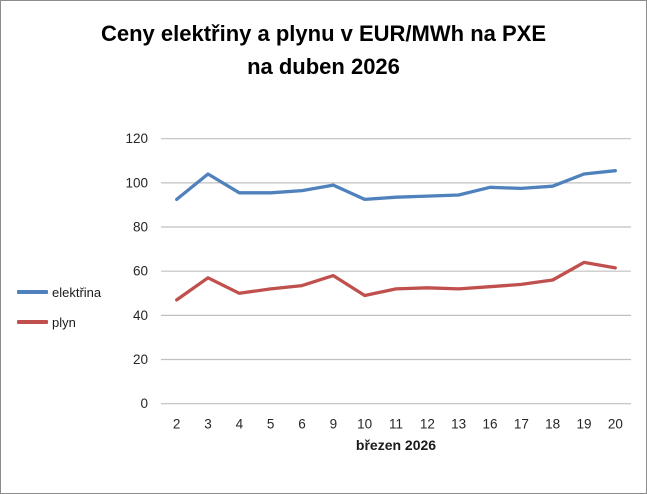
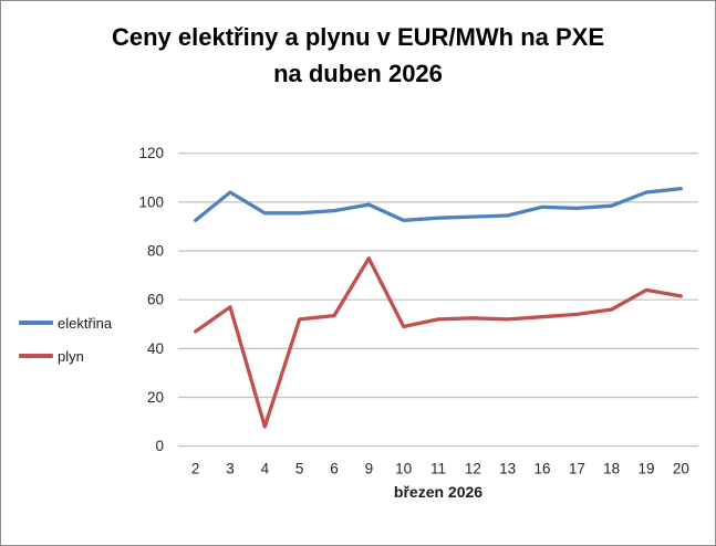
plyn/4: 50 -> 8
plyn/9: 58 -> 77
